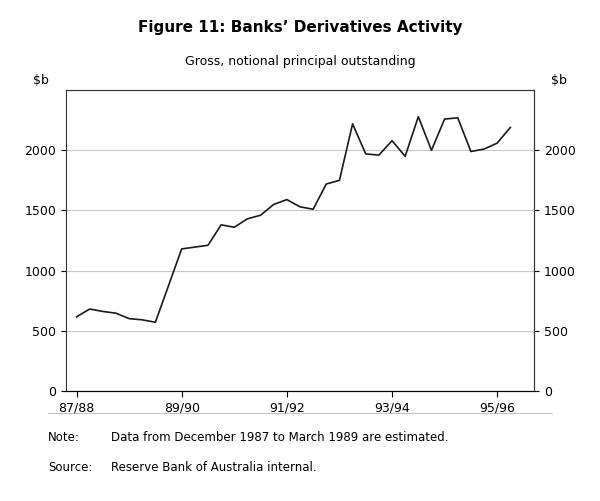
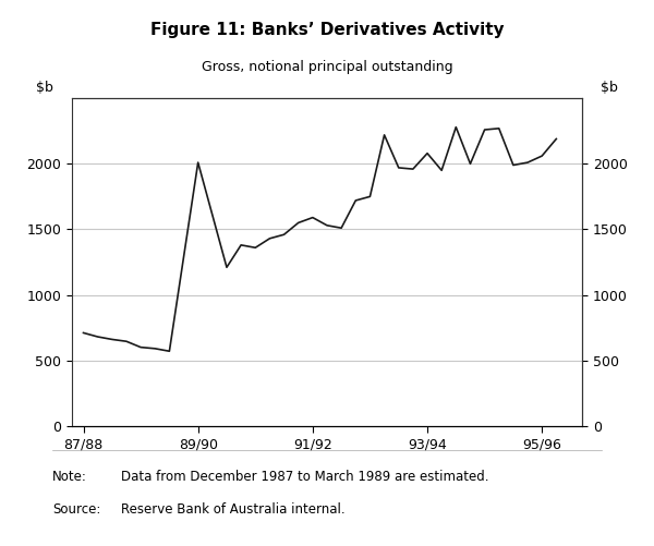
87/88: 620 -> 710
89/90: 1180 -> 2010
